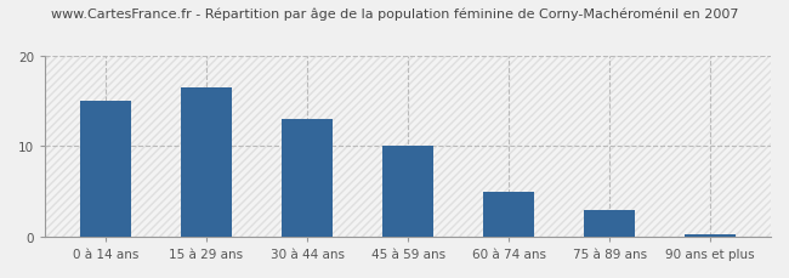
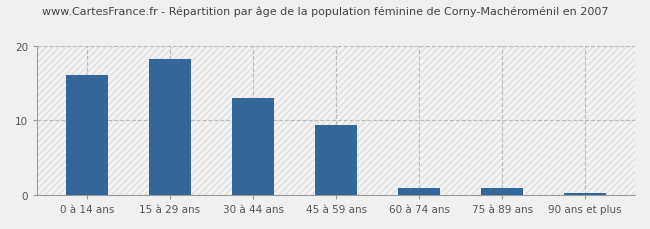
0 à 14 ans: 15.0 -> 16.0
15 à 29 ans: 16.5 -> 18.2
45 à 59 ans: 10.1 -> 9.4
60 à 74 ans: 5.0 -> 1.0
75 à 89 ans: 3.0 -> 1.0
